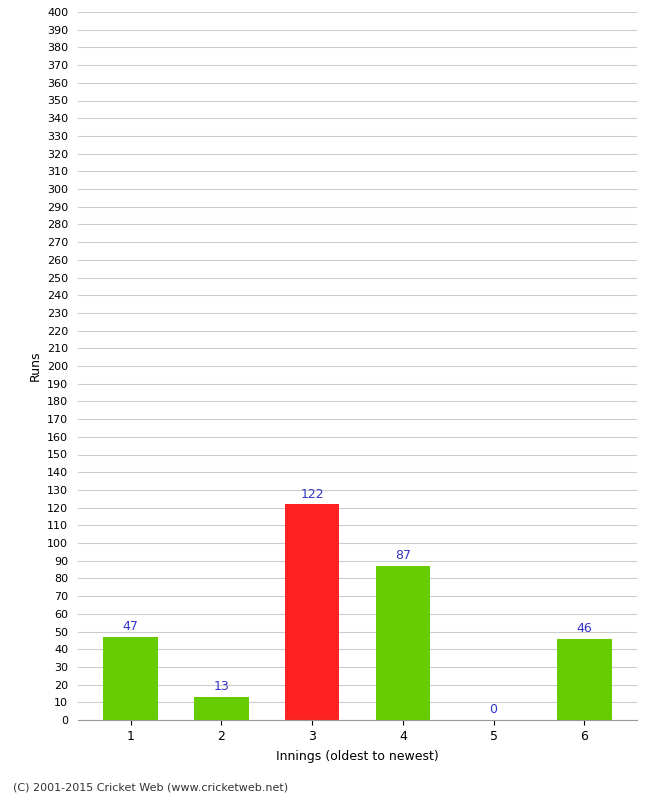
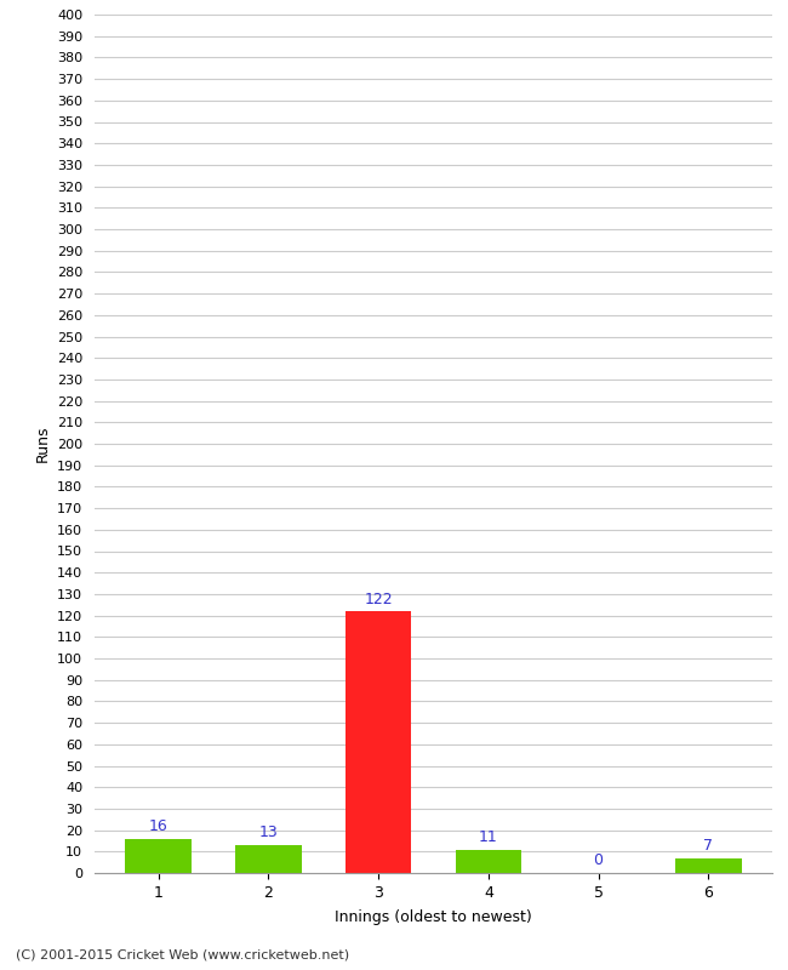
1: 47 -> 16
4: 87 -> 11
6: 46 -> 7
